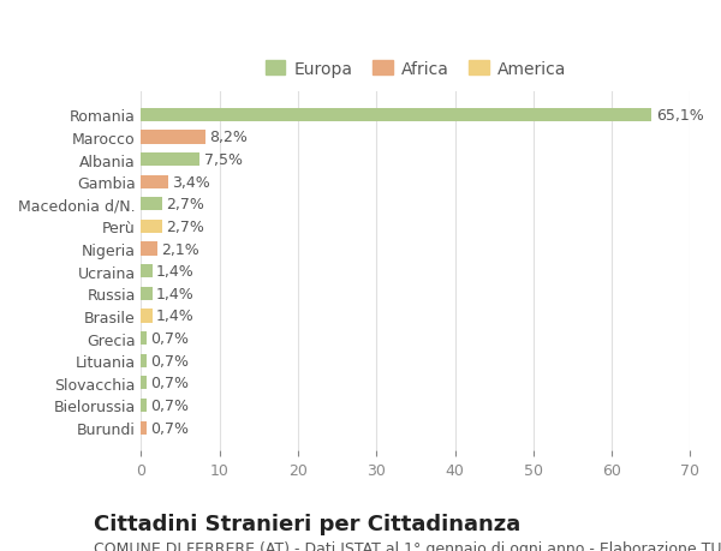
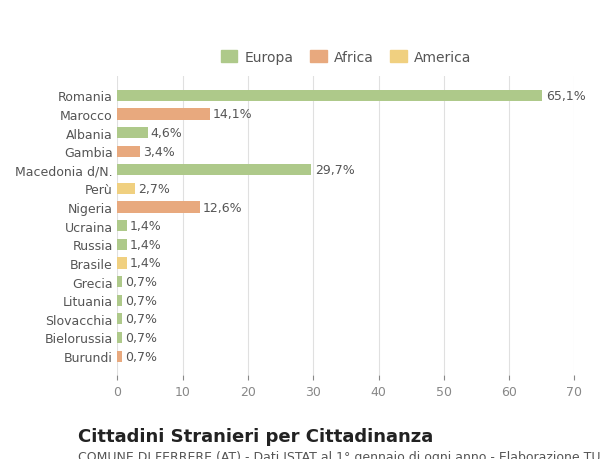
Marocco: 8,2% -> 14,1%
Albania: 7,5% -> 4,6%
Macedonia d/N.: 2,7% -> 29,7%
Nigeria: 2,1% -> 12,6%
